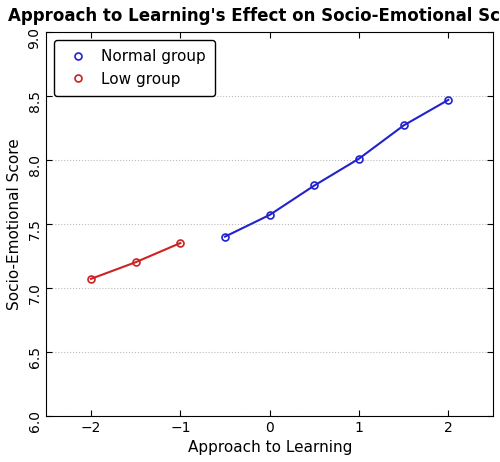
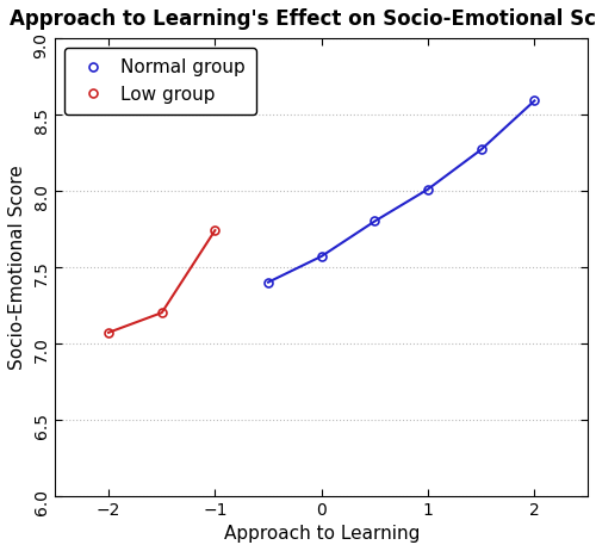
Low group/−1: 7.35 -> 7.74
Normal group/2: 8.47 -> 8.59
